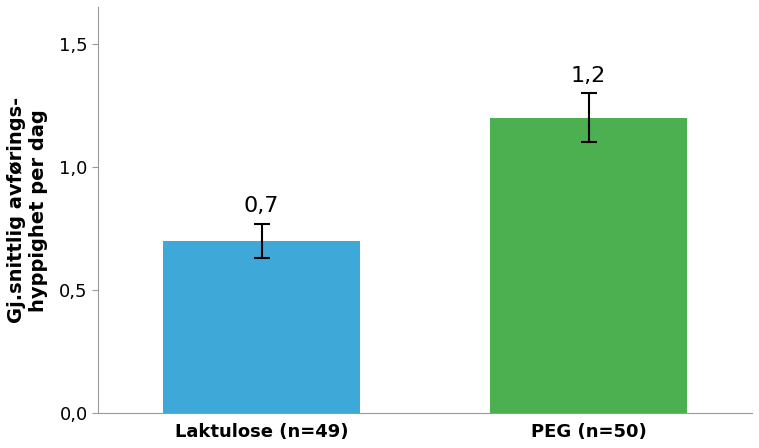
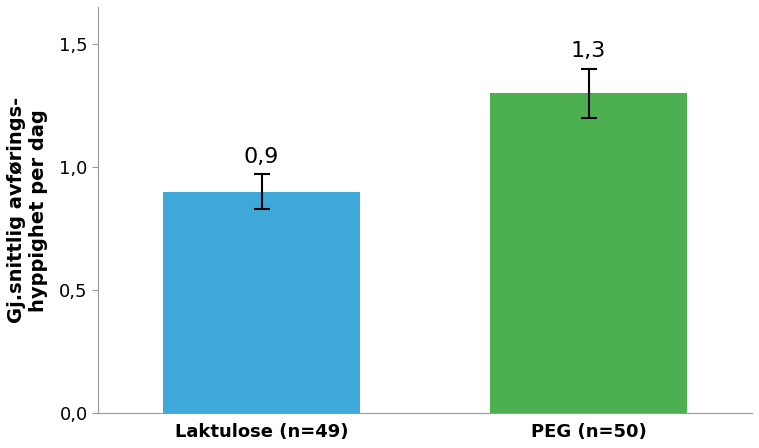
Laktulose (n=49): 0,7 -> 0,9
PEG (n=50): 1,2 -> 1,3
